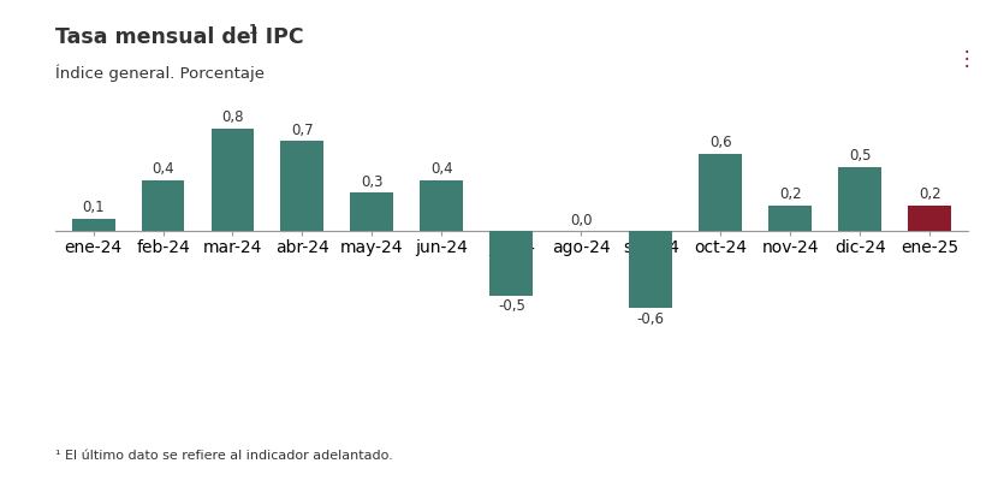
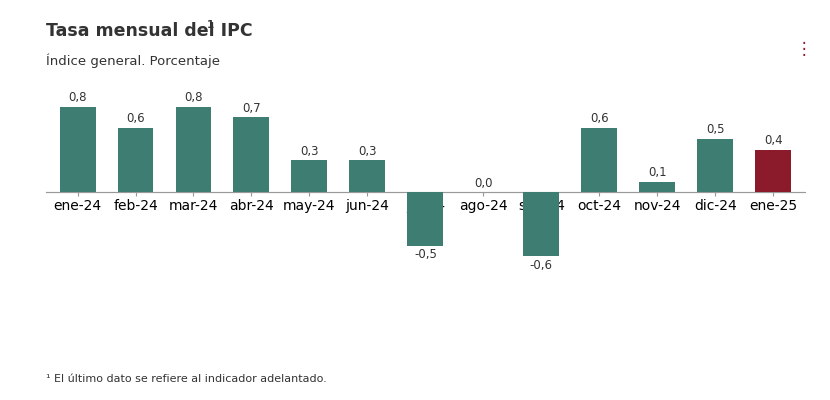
ene-24: 0,1 -> 0,8
feb-24: 0,4 -> 0,6
jun-24: 0,4 -> 0,3
nov-24: 0,2 -> 0,1
ene-25: 0,2 -> 0,4
